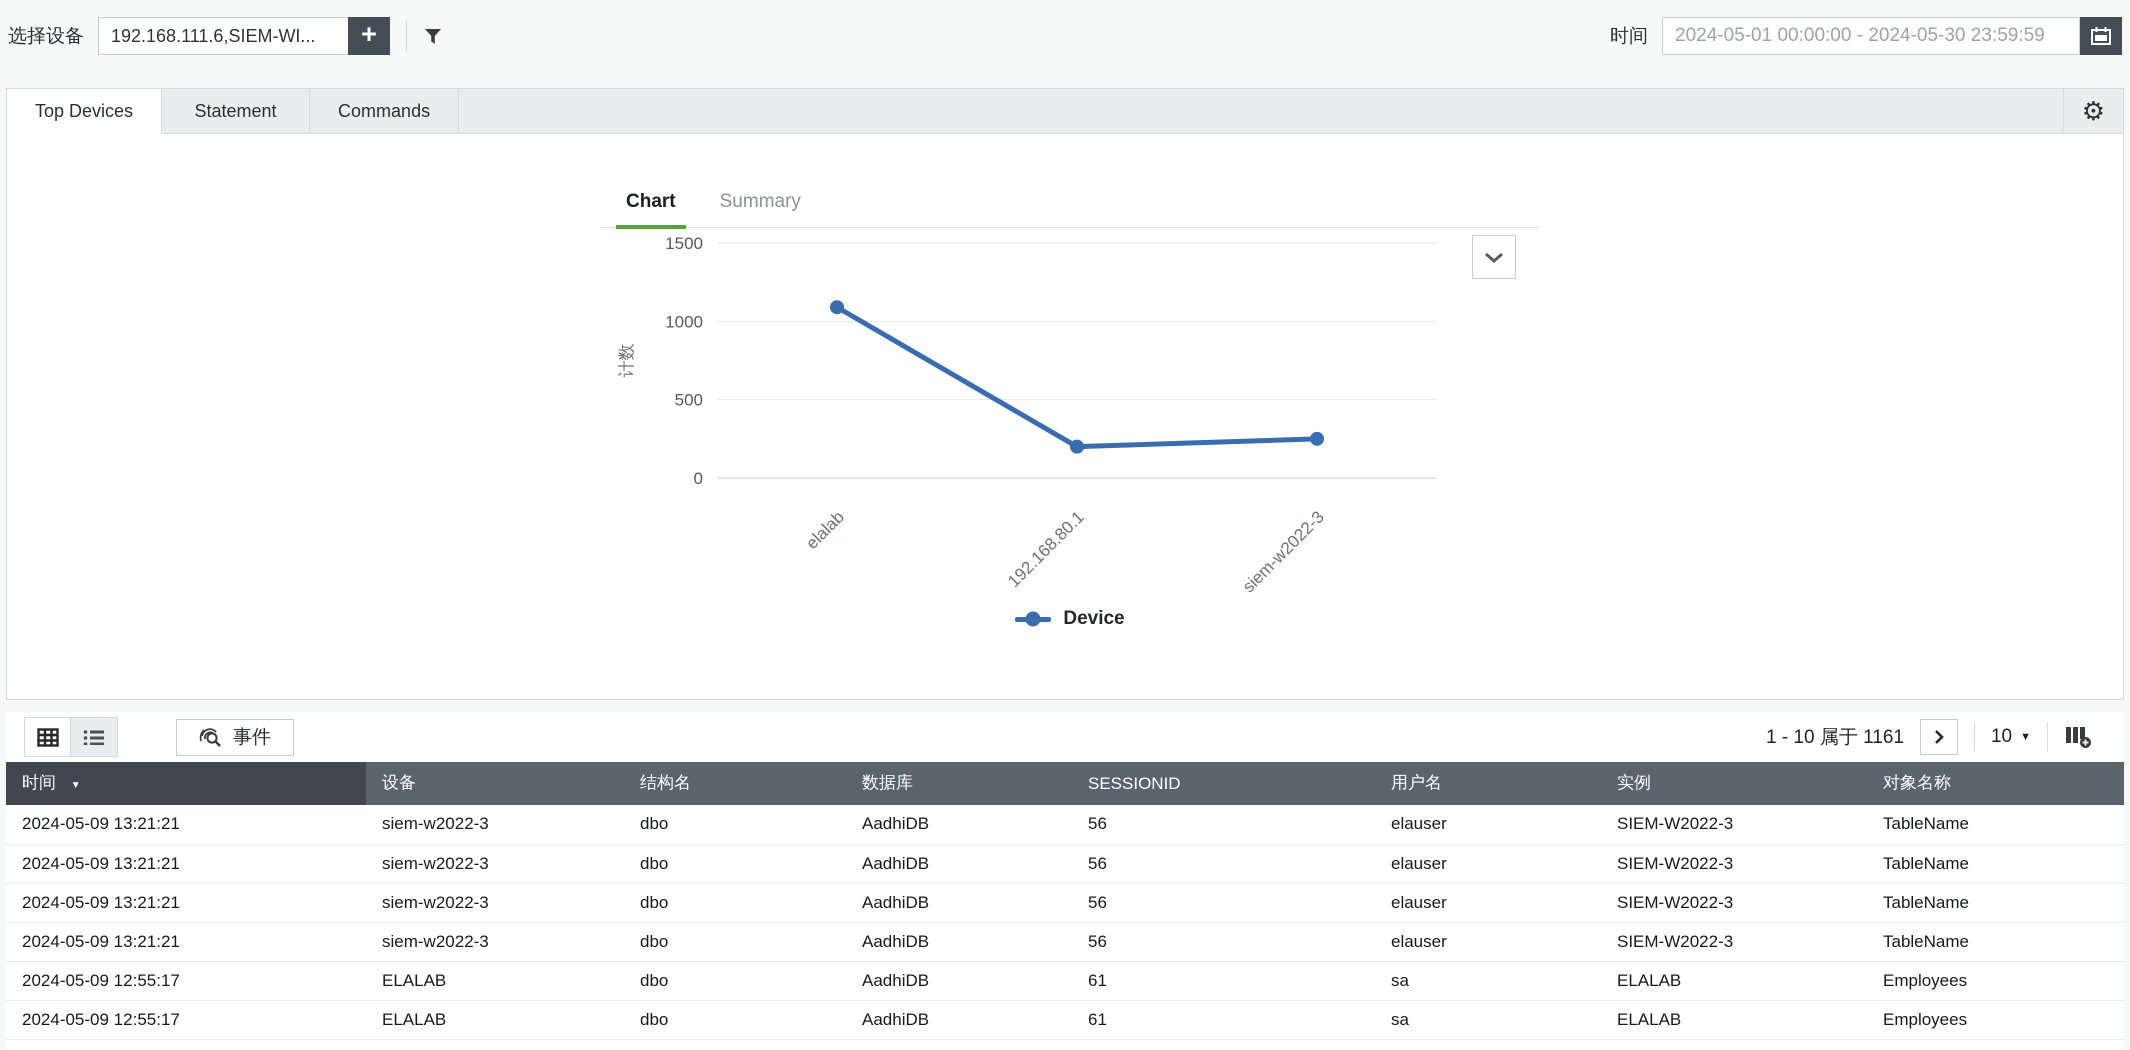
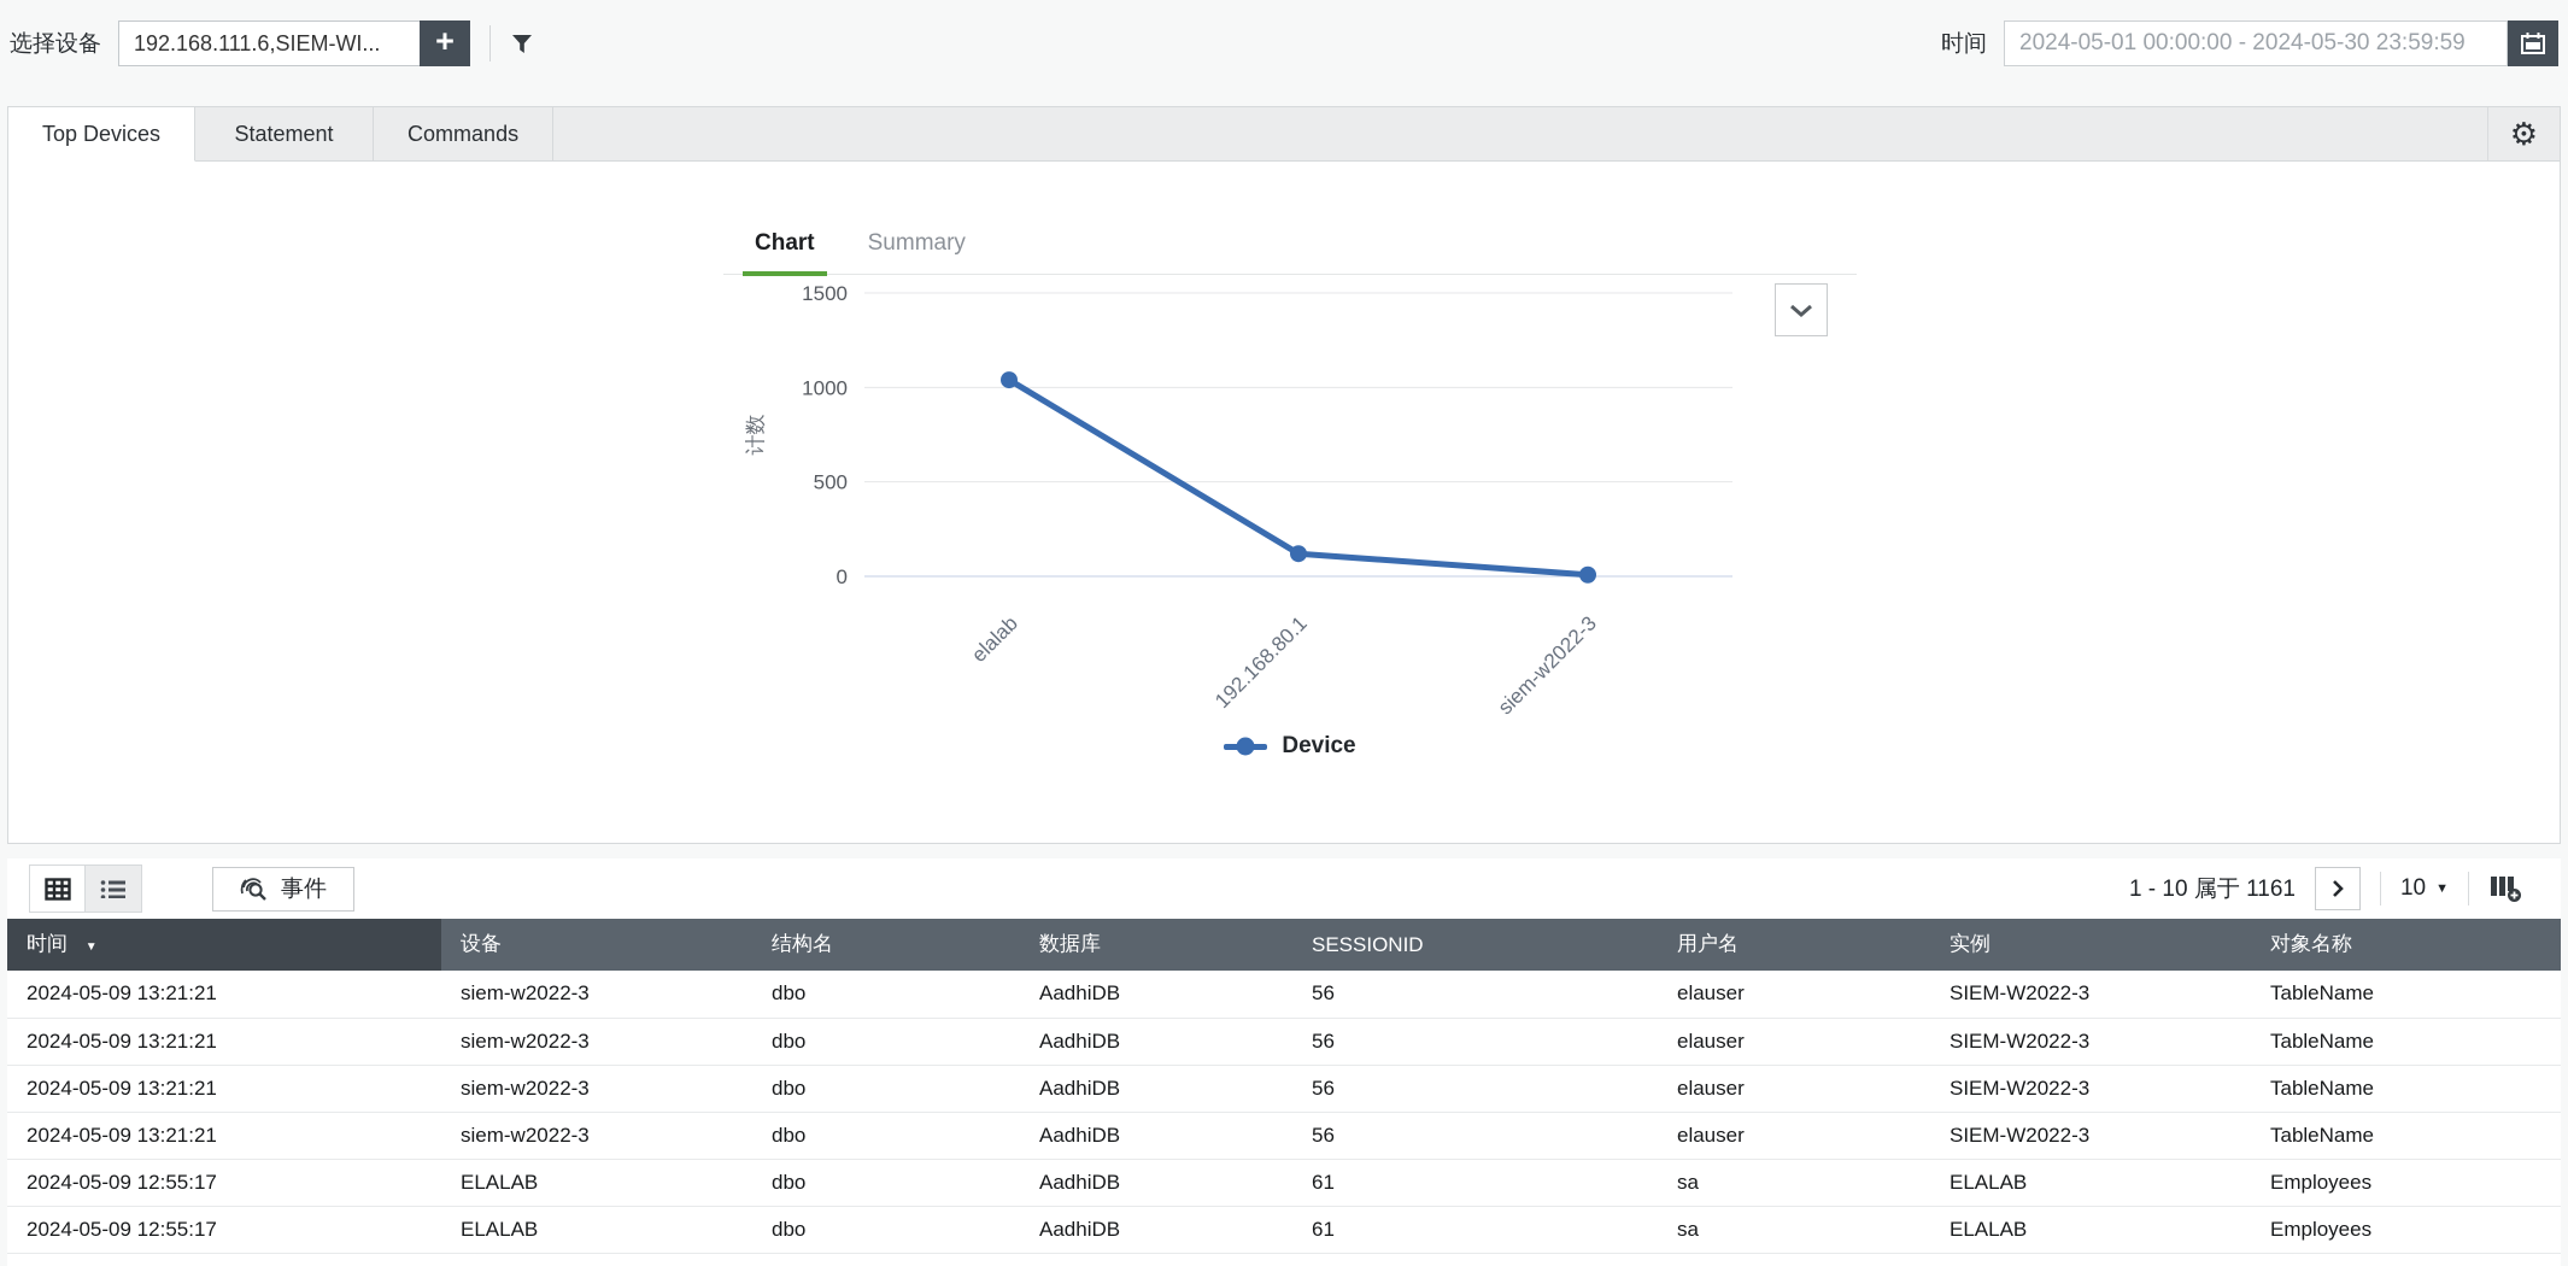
elalab: 1090 -> 1040
192.168.80.1: 200 -> 120
siem-w2022-3: 250 -> 10
